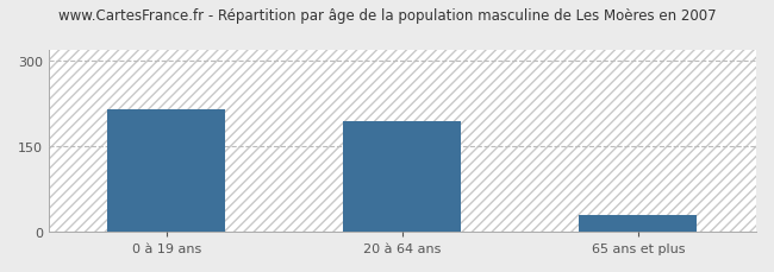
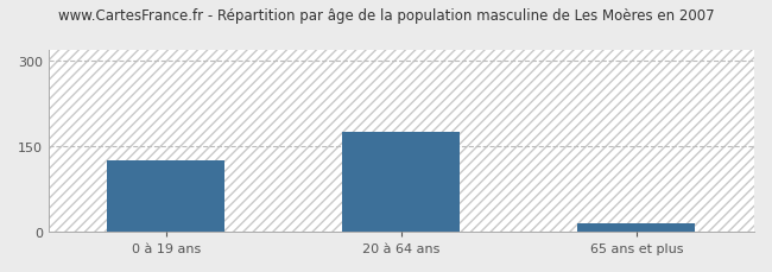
0 à 19 ans: 215 -> 125
20 à 64 ans: 195 -> 175
65 ans et plus: 30 -> 15
